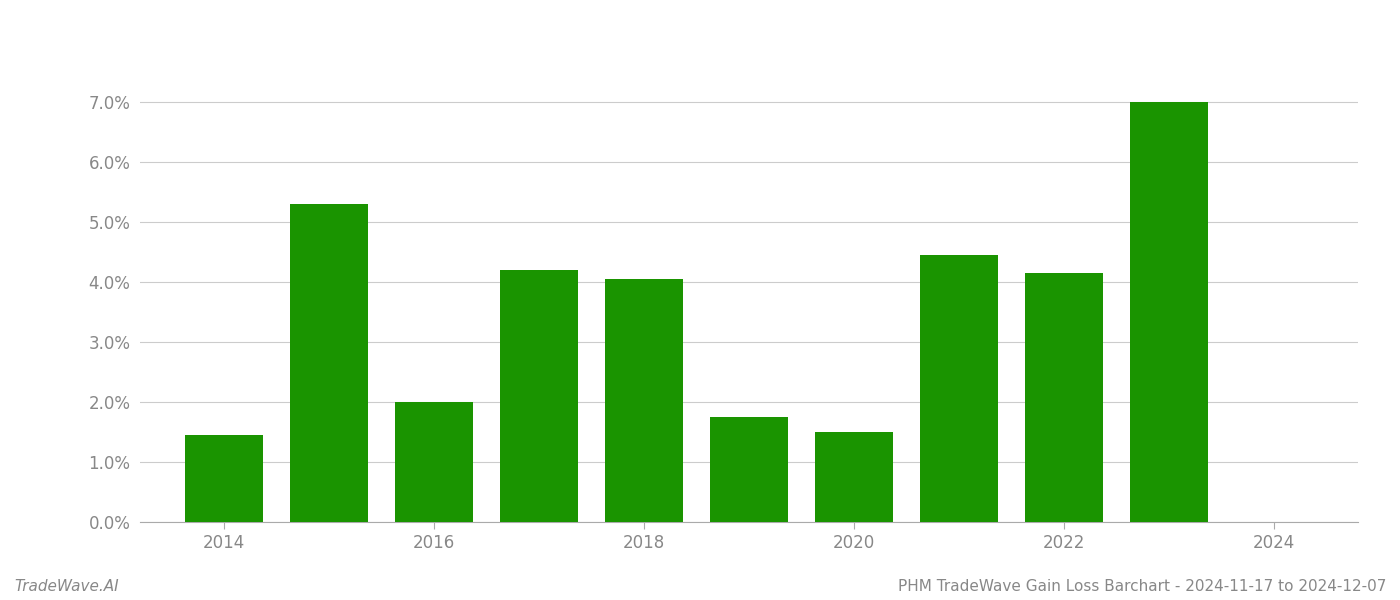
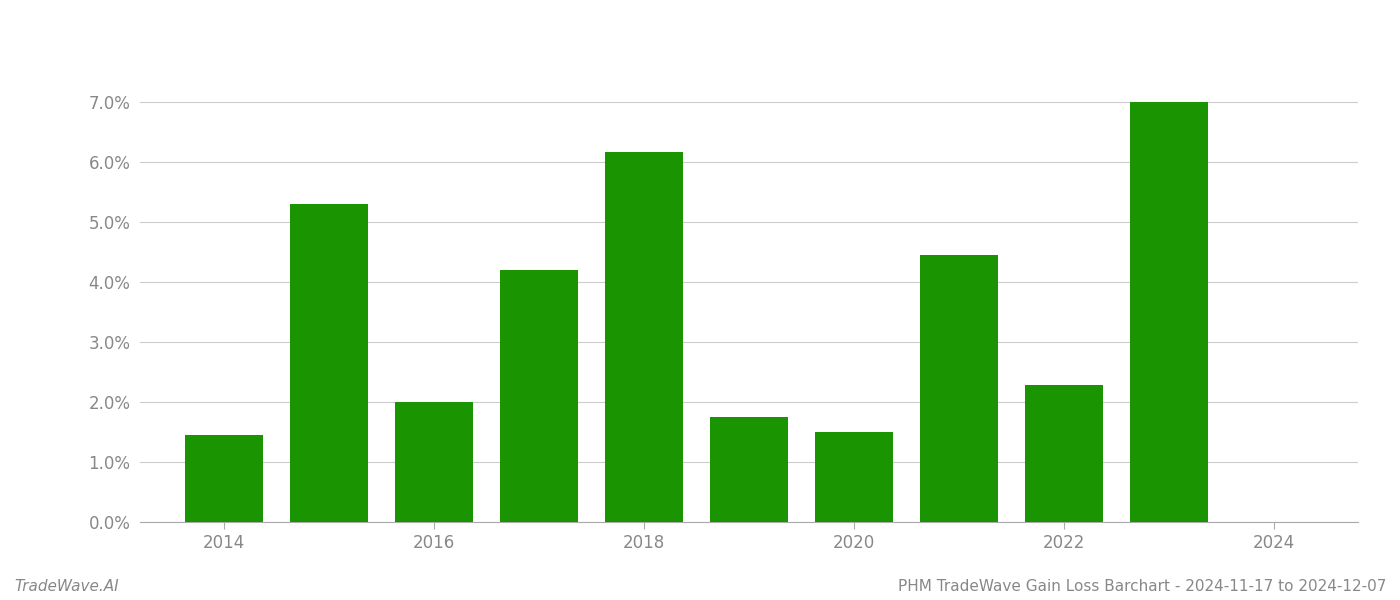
2018: 4.05% -> 6.16%
2022: 4.15% -> 2.28%
